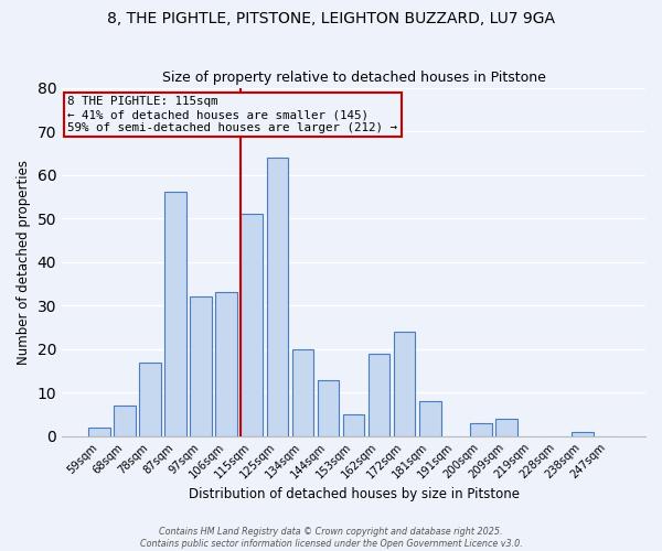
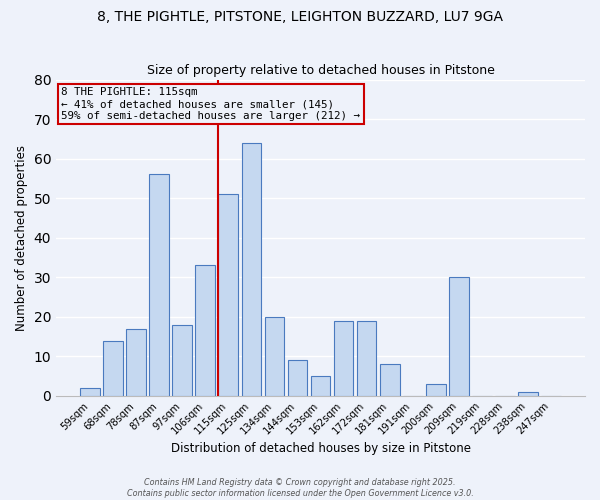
68sqm: 7 -> 14
97sqm: 32 -> 18
144sqm: 13 -> 9
172sqm: 24 -> 19
209sqm: 4 -> 30
